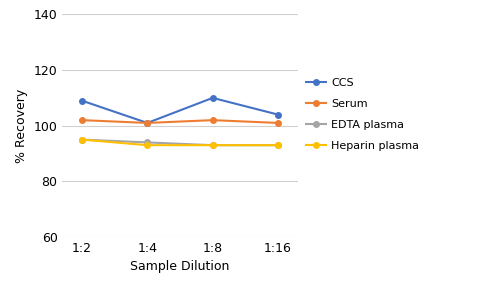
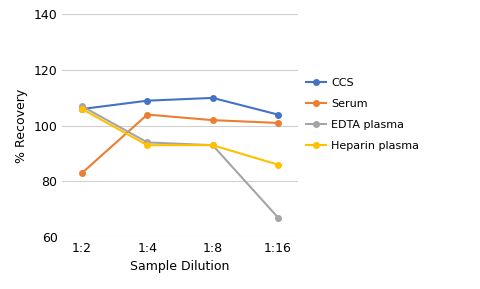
CCS/1:2: 109 -> 106
Serum/1:2: 102 -> 83
EDTA plasma/1:2: 95 -> 107
Heparin plasma/1:2: 95 -> 106
CCS/1:4: 101 -> 109
Serum/1:4: 101 -> 104
EDTA plasma/1:16: 93 -> 67
Heparin plasma/1:16: 93 -> 86
